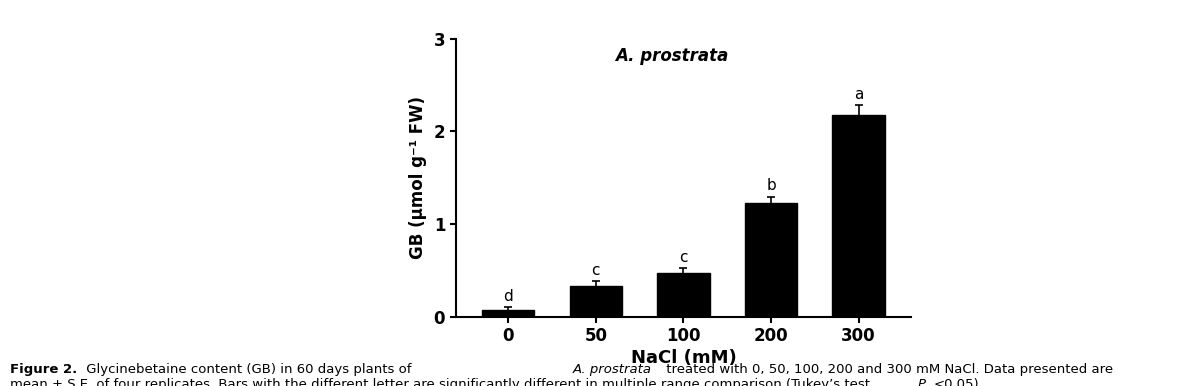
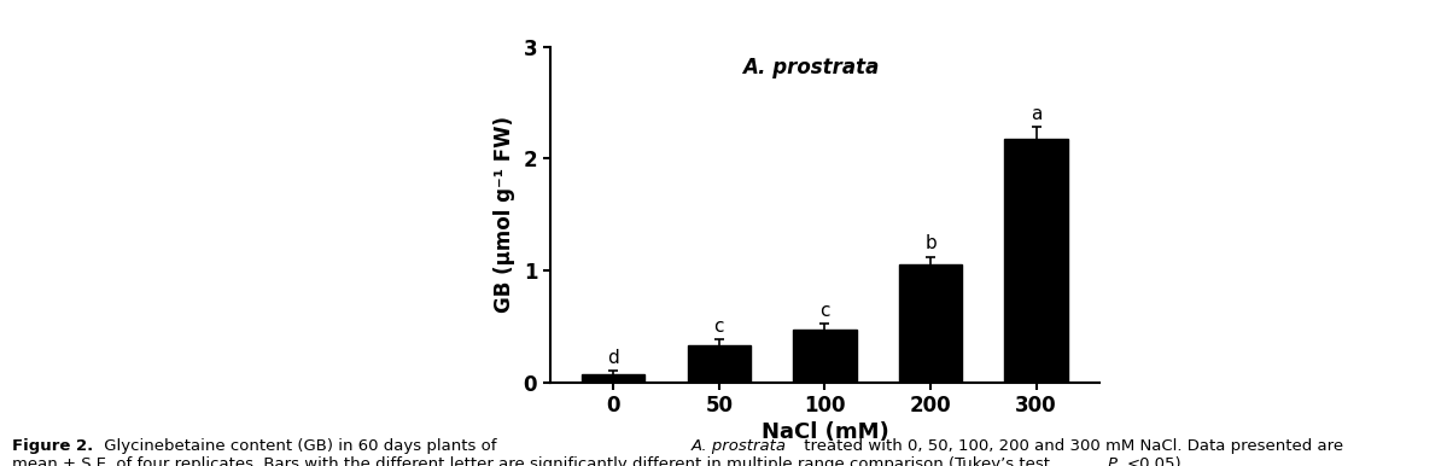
200: 1.22 -> 1.05
